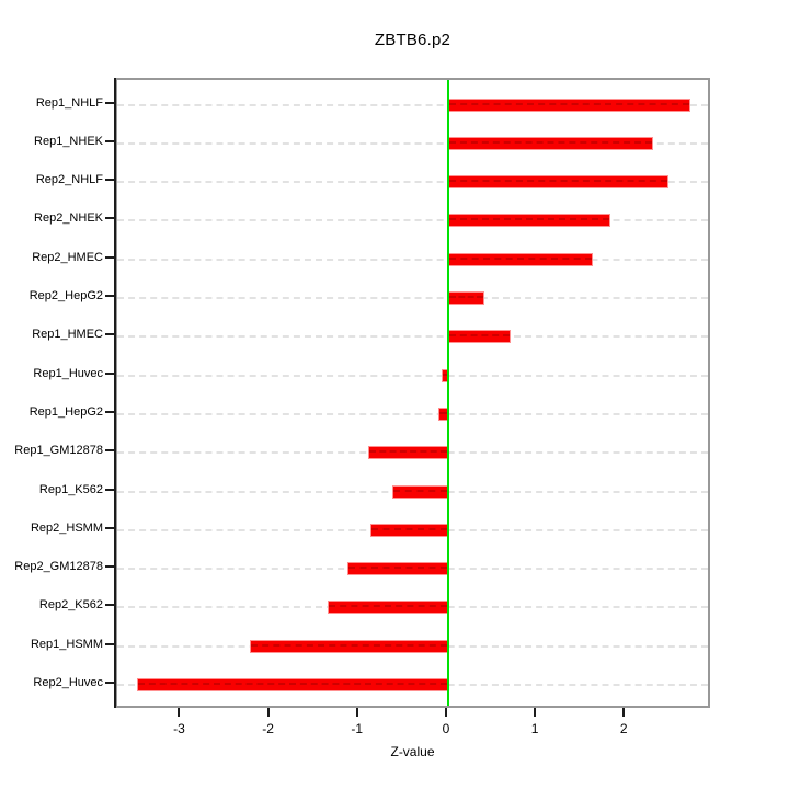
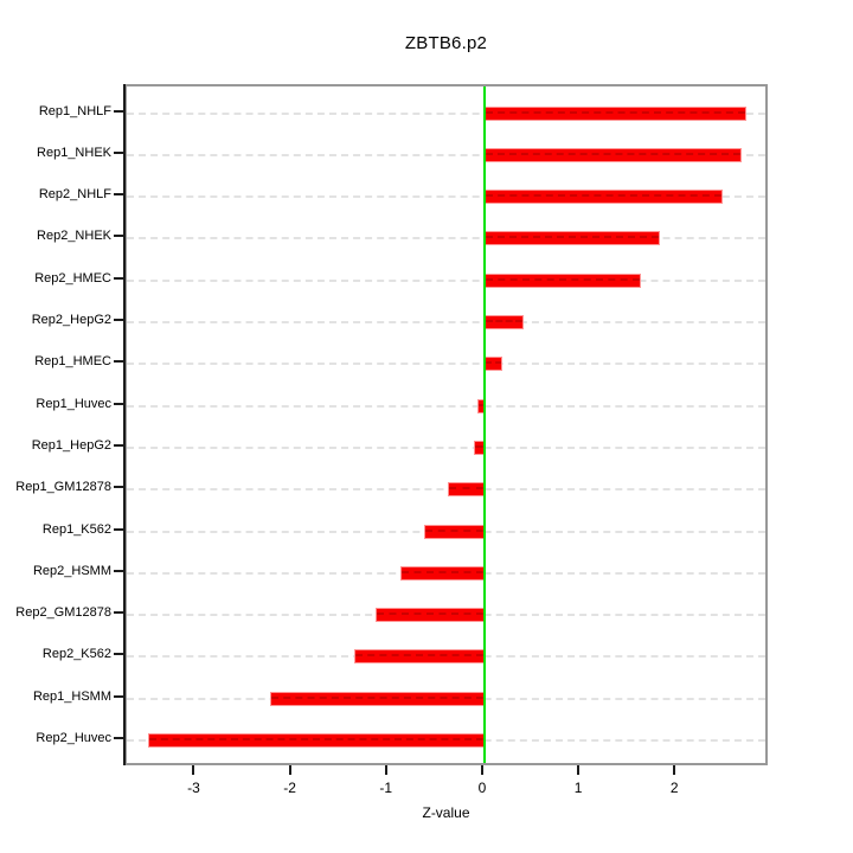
Rep1_NHEK: 2.3 -> 2.7
Rep1_HMEC: 0.7 -> 0.2
Rep1_GM12878: -0.9 -> -0.4
